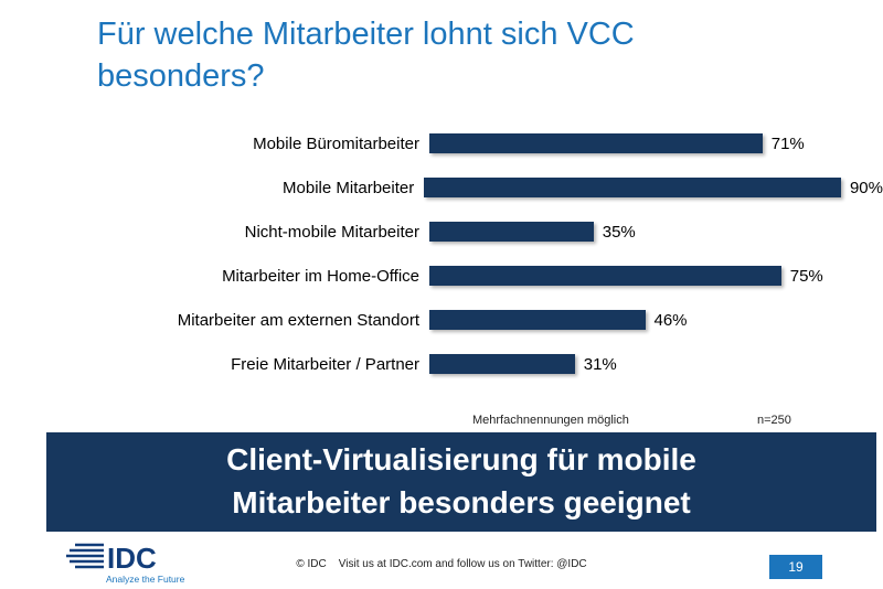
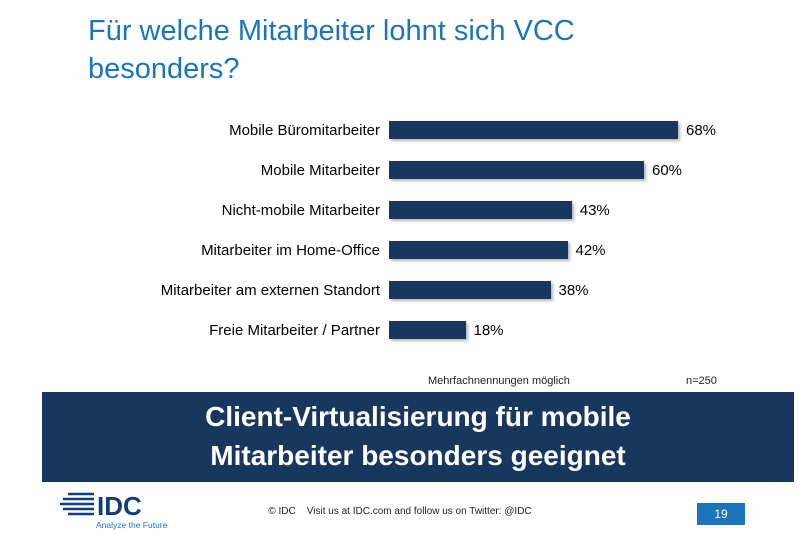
Mobile Büromitarbeiter: 71% -> 68%
Mobile Mitarbeiter: 90% -> 60%
Nicht-mobile Mitarbeiter: 35% -> 43%
Mitarbeiter im Home-Office: 75% -> 42%
Mitarbeiter am externen Standort: 46% -> 38%
Freie Mitarbeiter / Partner: 31% -> 18%
